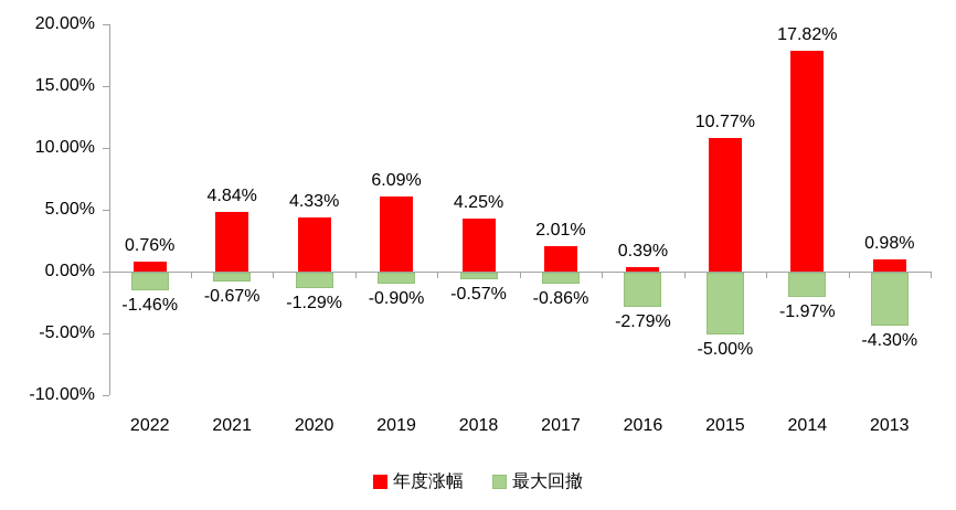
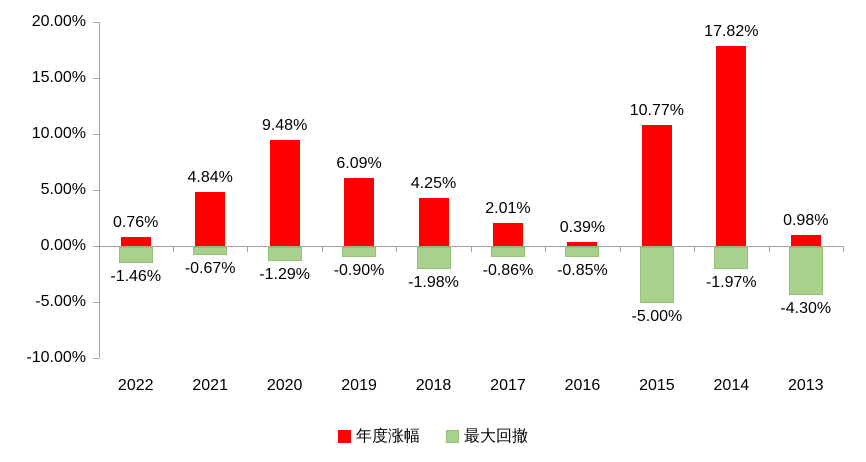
年度涨幅/2020: 4.33% -> 9.48%
最大回撤/2018: -0.57% -> -1.98%
最大回撤/2016: -2.79% -> -0.85%
